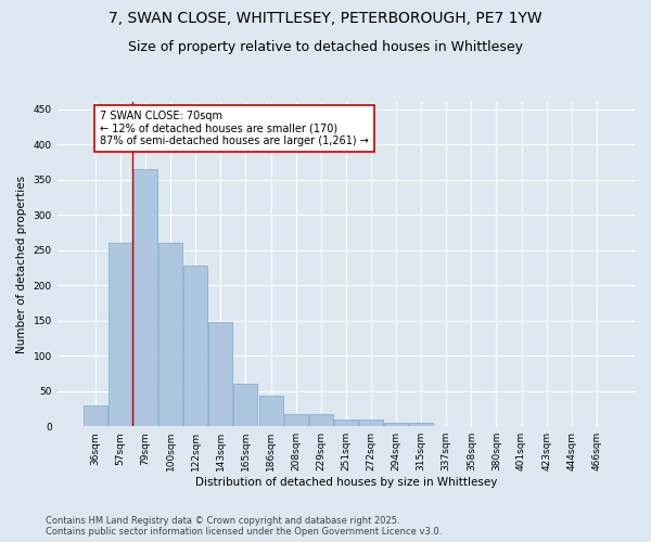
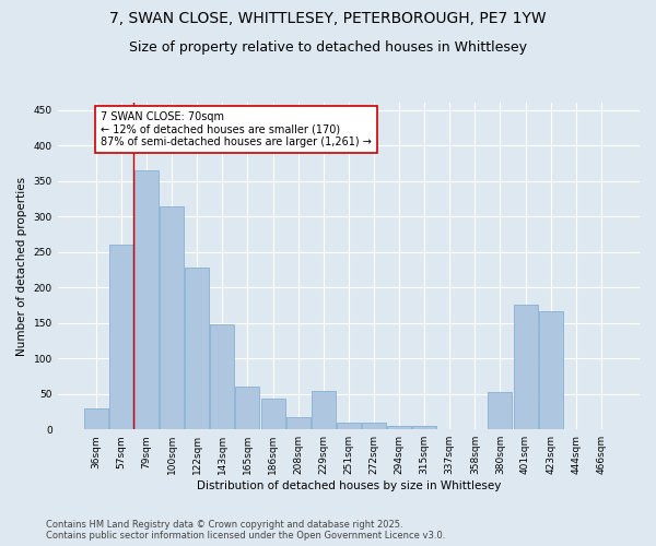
100sqm: 260 -> 314
229sqm: 18 -> 54
380sqm: 1 -> 52
401sqm: 1 -> 176
423sqm: 1 -> 166
